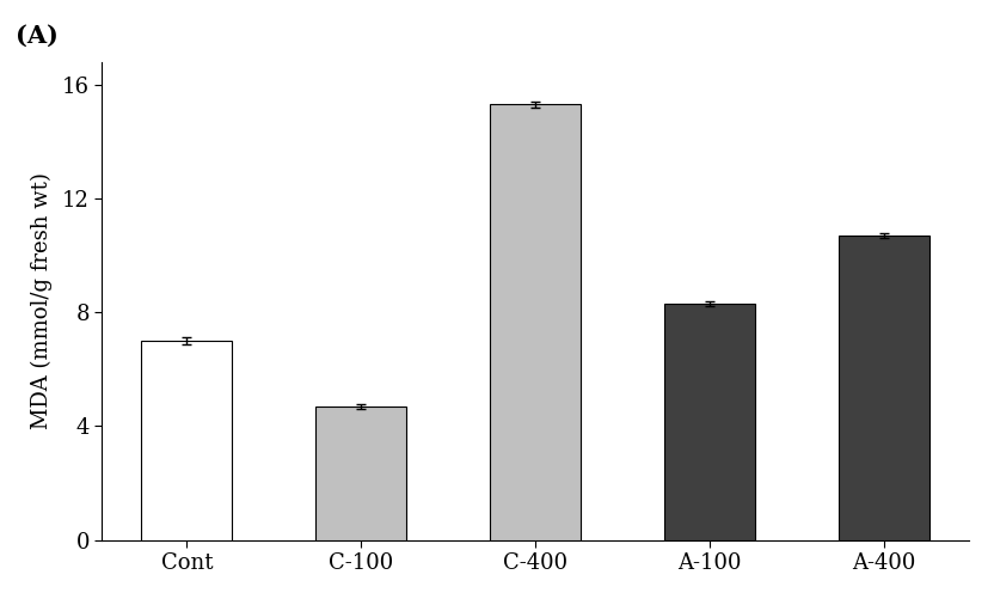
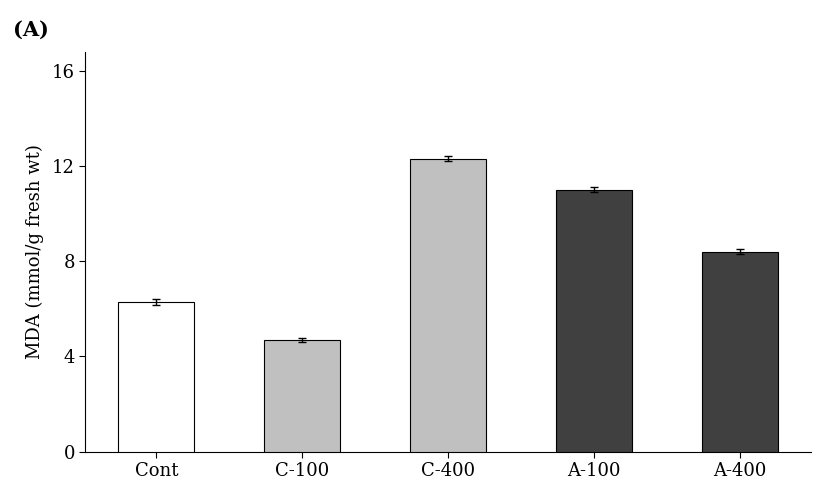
Cont: 7.0 -> 6.3
C-400: 15.3 -> 12.3
A-100: 8.3 -> 11.0
A-400: 10.7 -> 8.4
